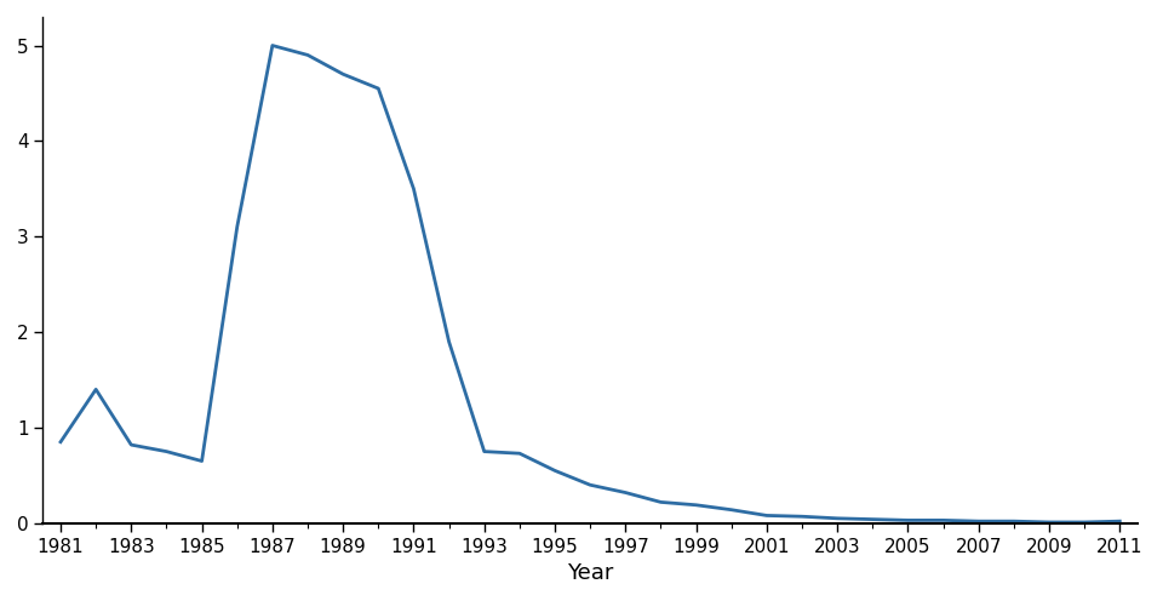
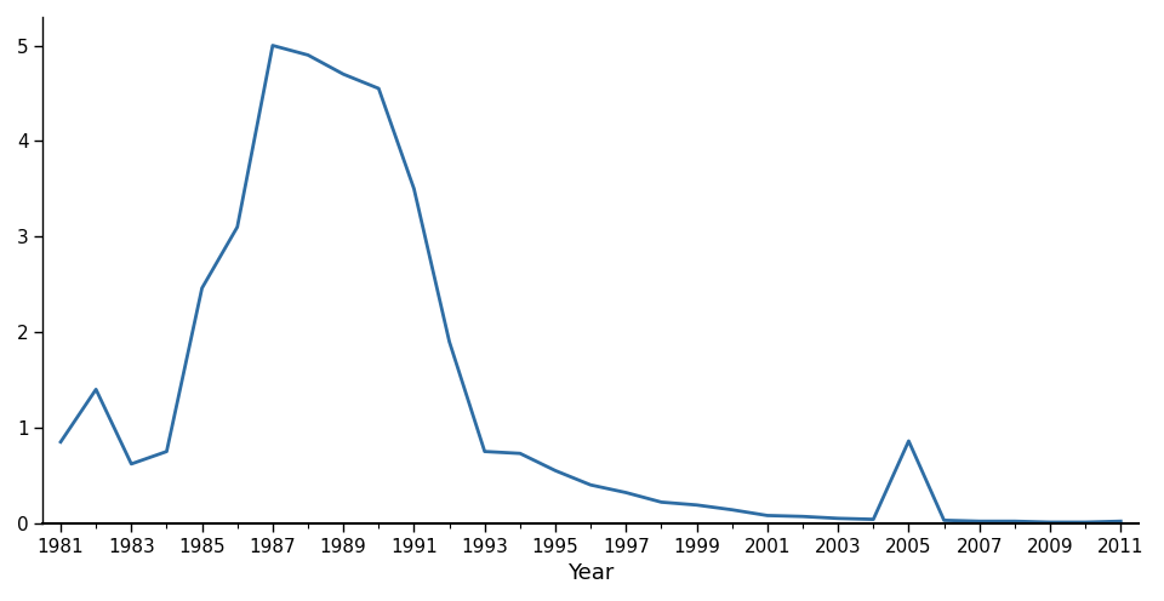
1983: 0.82 -> 0.62
1985: 0.65 -> 2.46
2005: 0.03 -> 0.86
